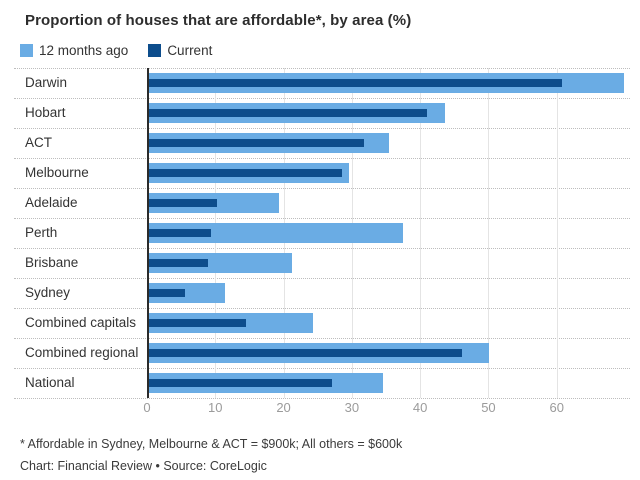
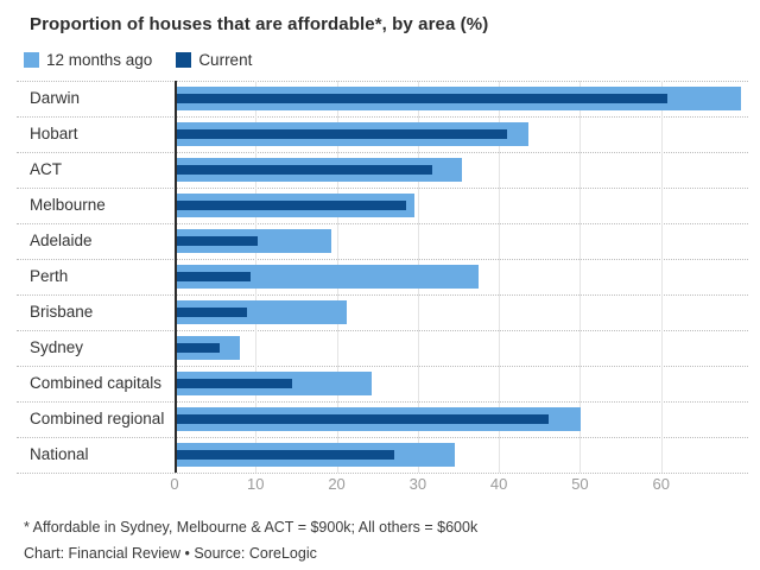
12 months ago/Sydney: 11 -> 8
